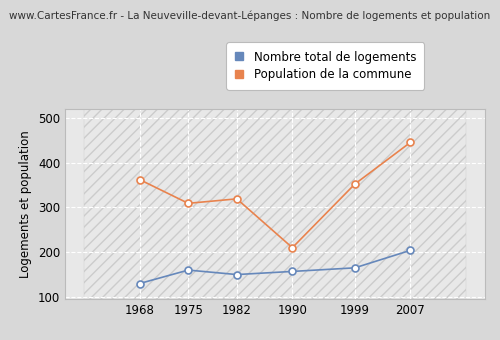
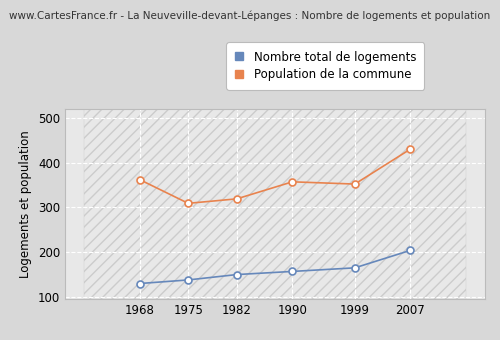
Nombre total de logements/1975: 160 -> 138
Population de la commune/1990: 210 -> 357
Population de la commune/2007: 445 -> 430
